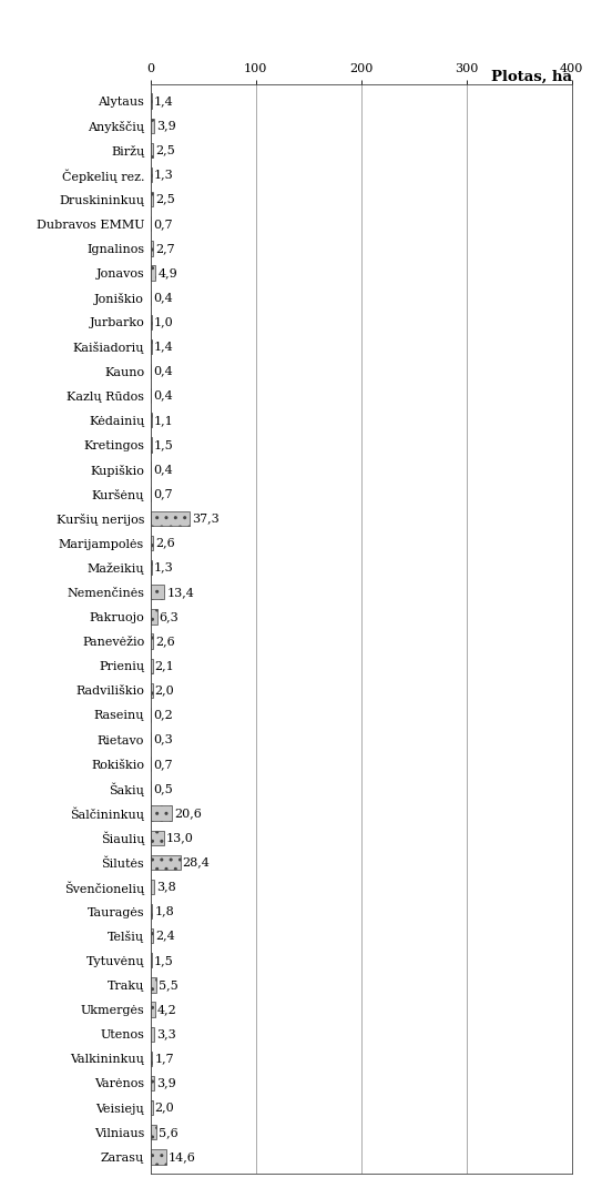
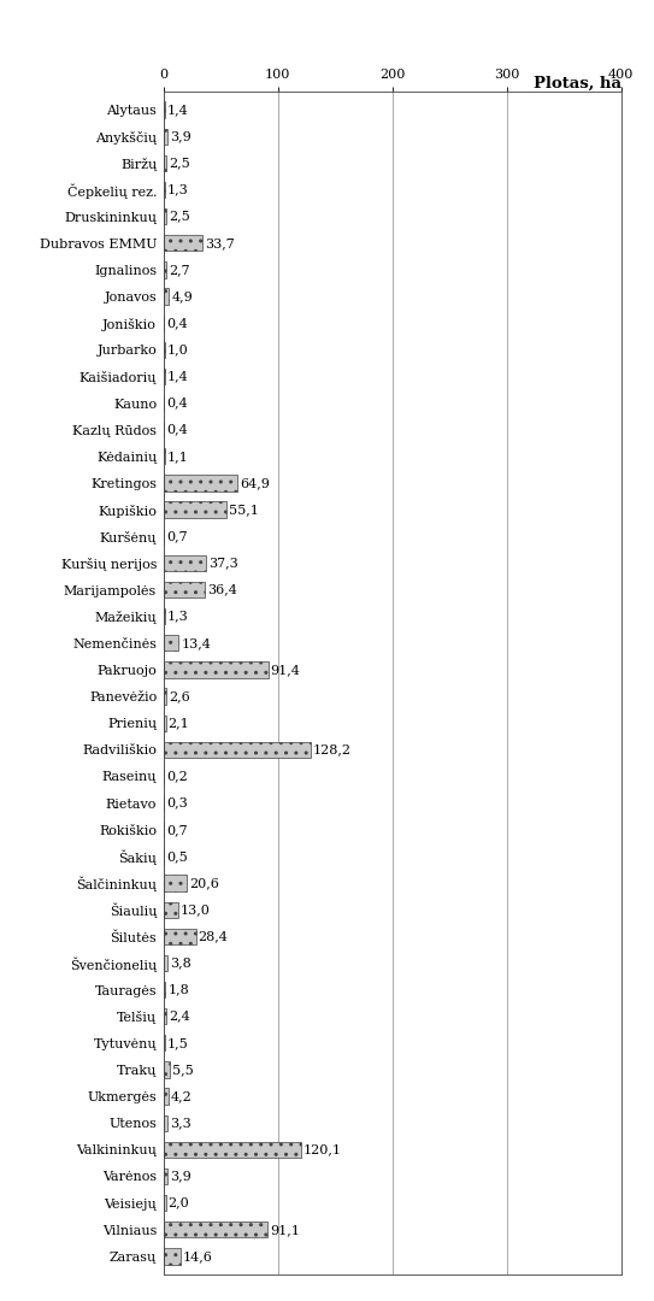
Dubravos EMMU: 0,7 -> 33,7
Kretingos: 1,5 -> 64,9
Kupiškio: 0,4 -> 55,1
Marijampolės: 2,6 -> 36,4
Pakruojo: 6,3 -> 91,4
Radviliškio: 2,0 -> 128,2
Valkininkuų: 1,7 -> 120,1
Vilniaus: 5,6 -> 91,1
